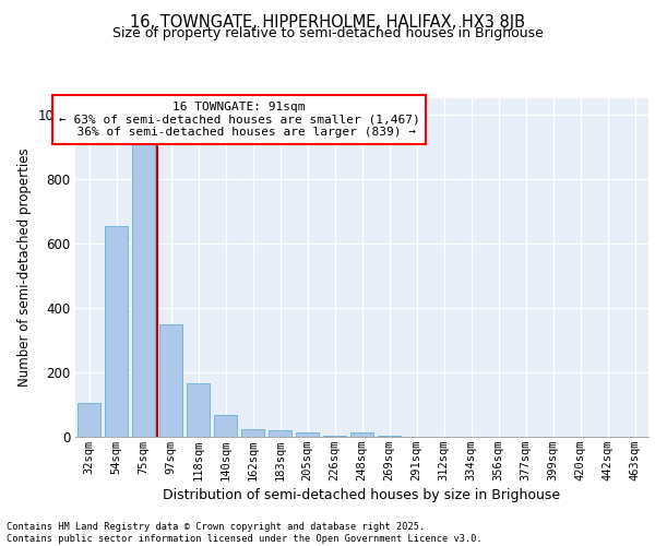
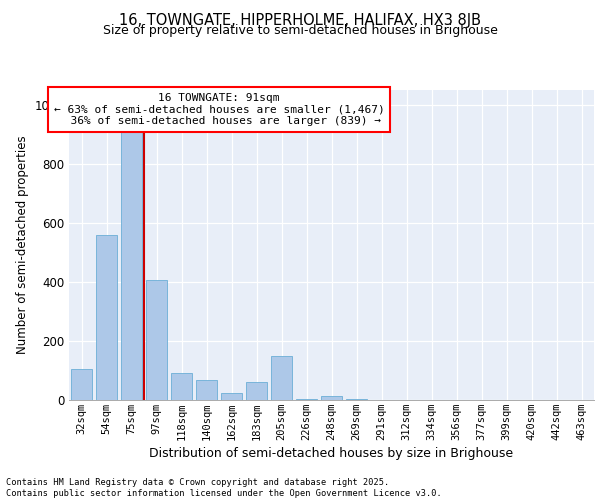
54sqm: 655 -> 560
97sqm: 350 -> 405
118sqm: 165 -> 90
183sqm: 20 -> 60
205sqm: 15 -> 150
